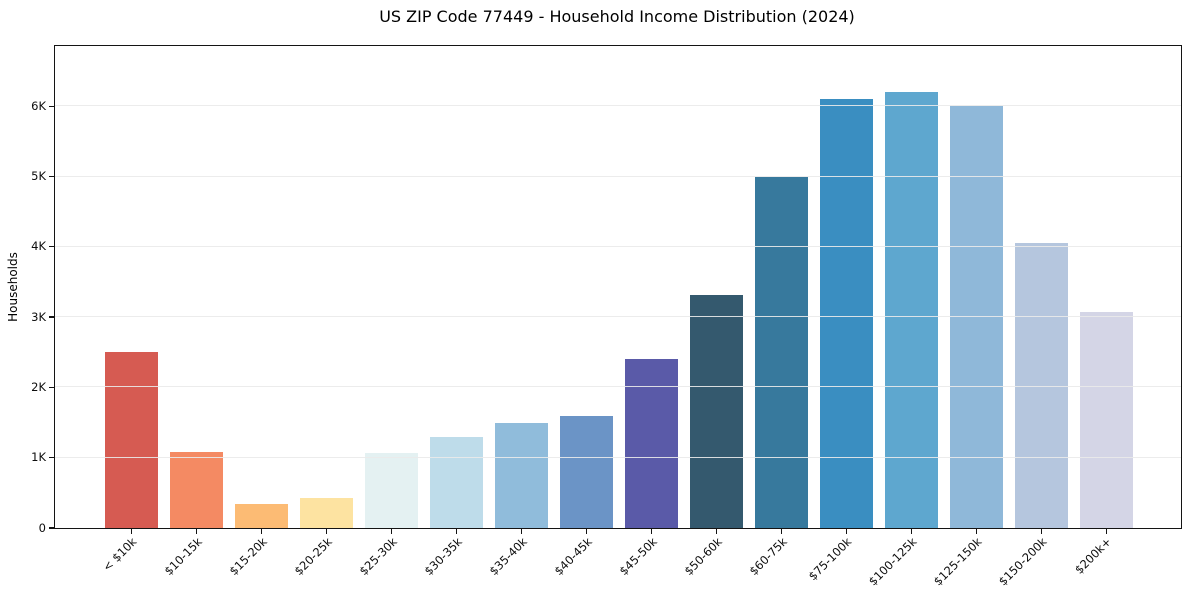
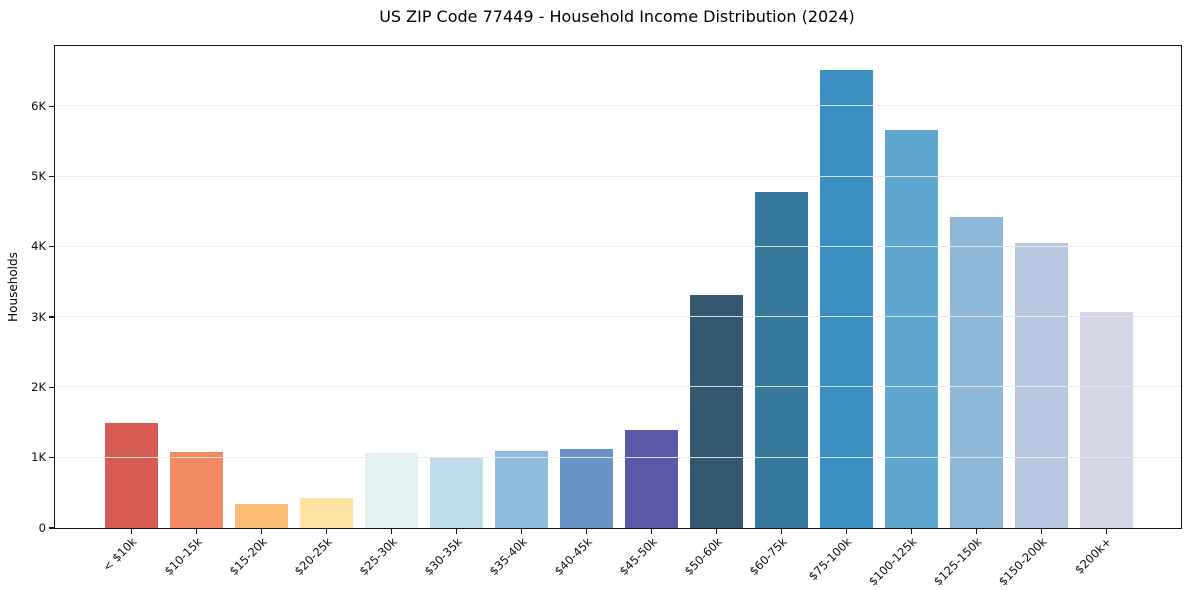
< $10k: 2.5K -> 1.5K
$30-35k: 1.3K -> 1.0K
$35-40k: 1.5K -> 1.1K
$40-45k: 1.6K -> 1.1K
$45-50k: 2.4K -> 1.4K
$60-75k: 5.0K -> 4.8K
$75-100k: 6.1K -> 6.5K
$100-125k: 6.2K -> 5.7K
$125-150k: 6.0K -> 4.4K
